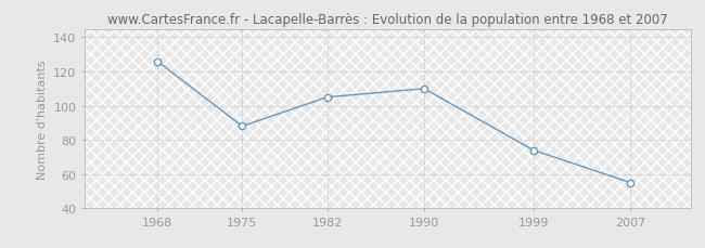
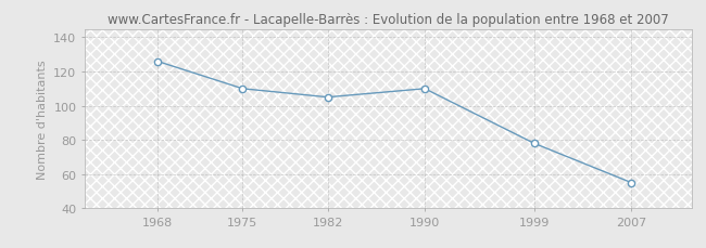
1975: 88 -> 110
1999: 74 -> 78
